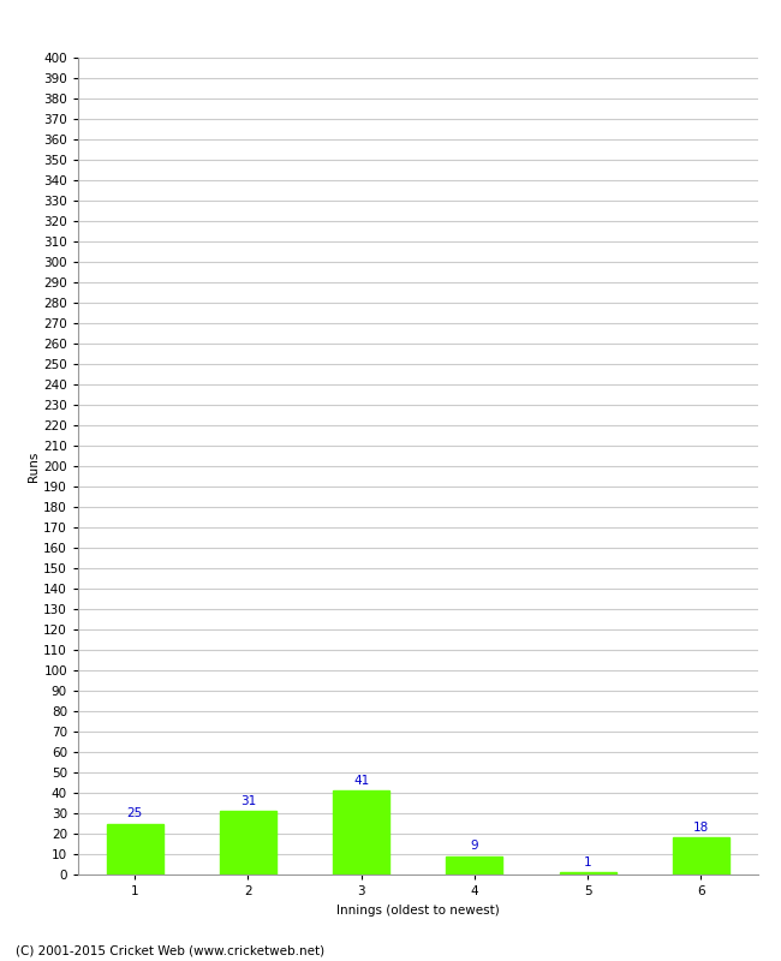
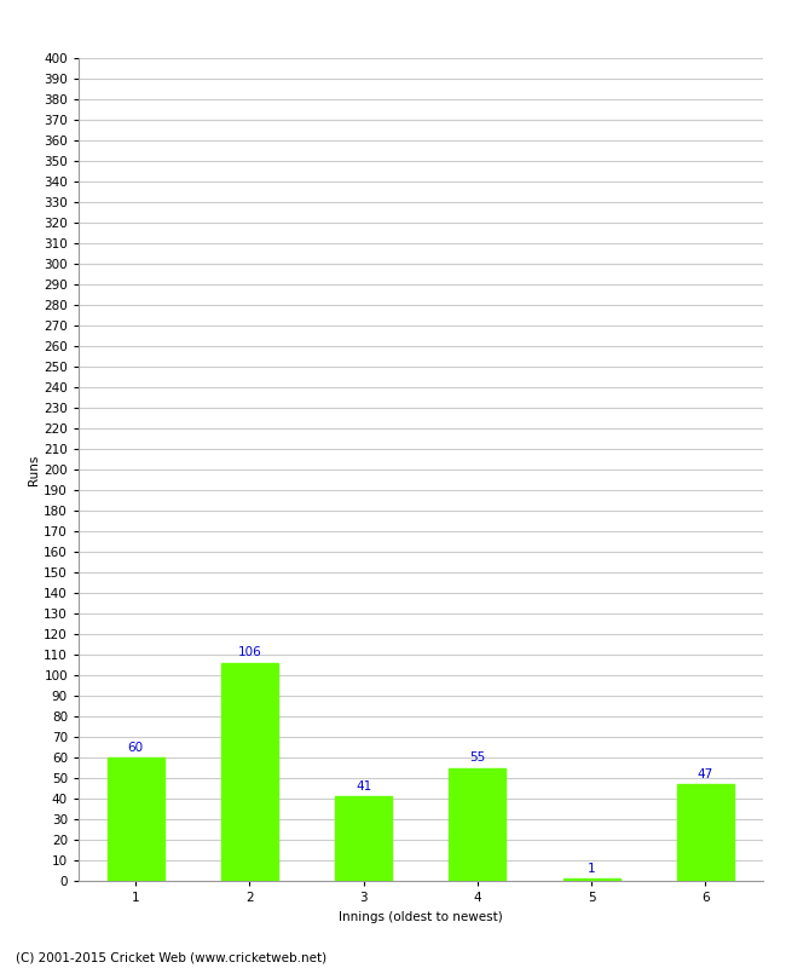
1: 25 -> 60
2: 31 -> 106
4: 9 -> 55
6: 18 -> 47
